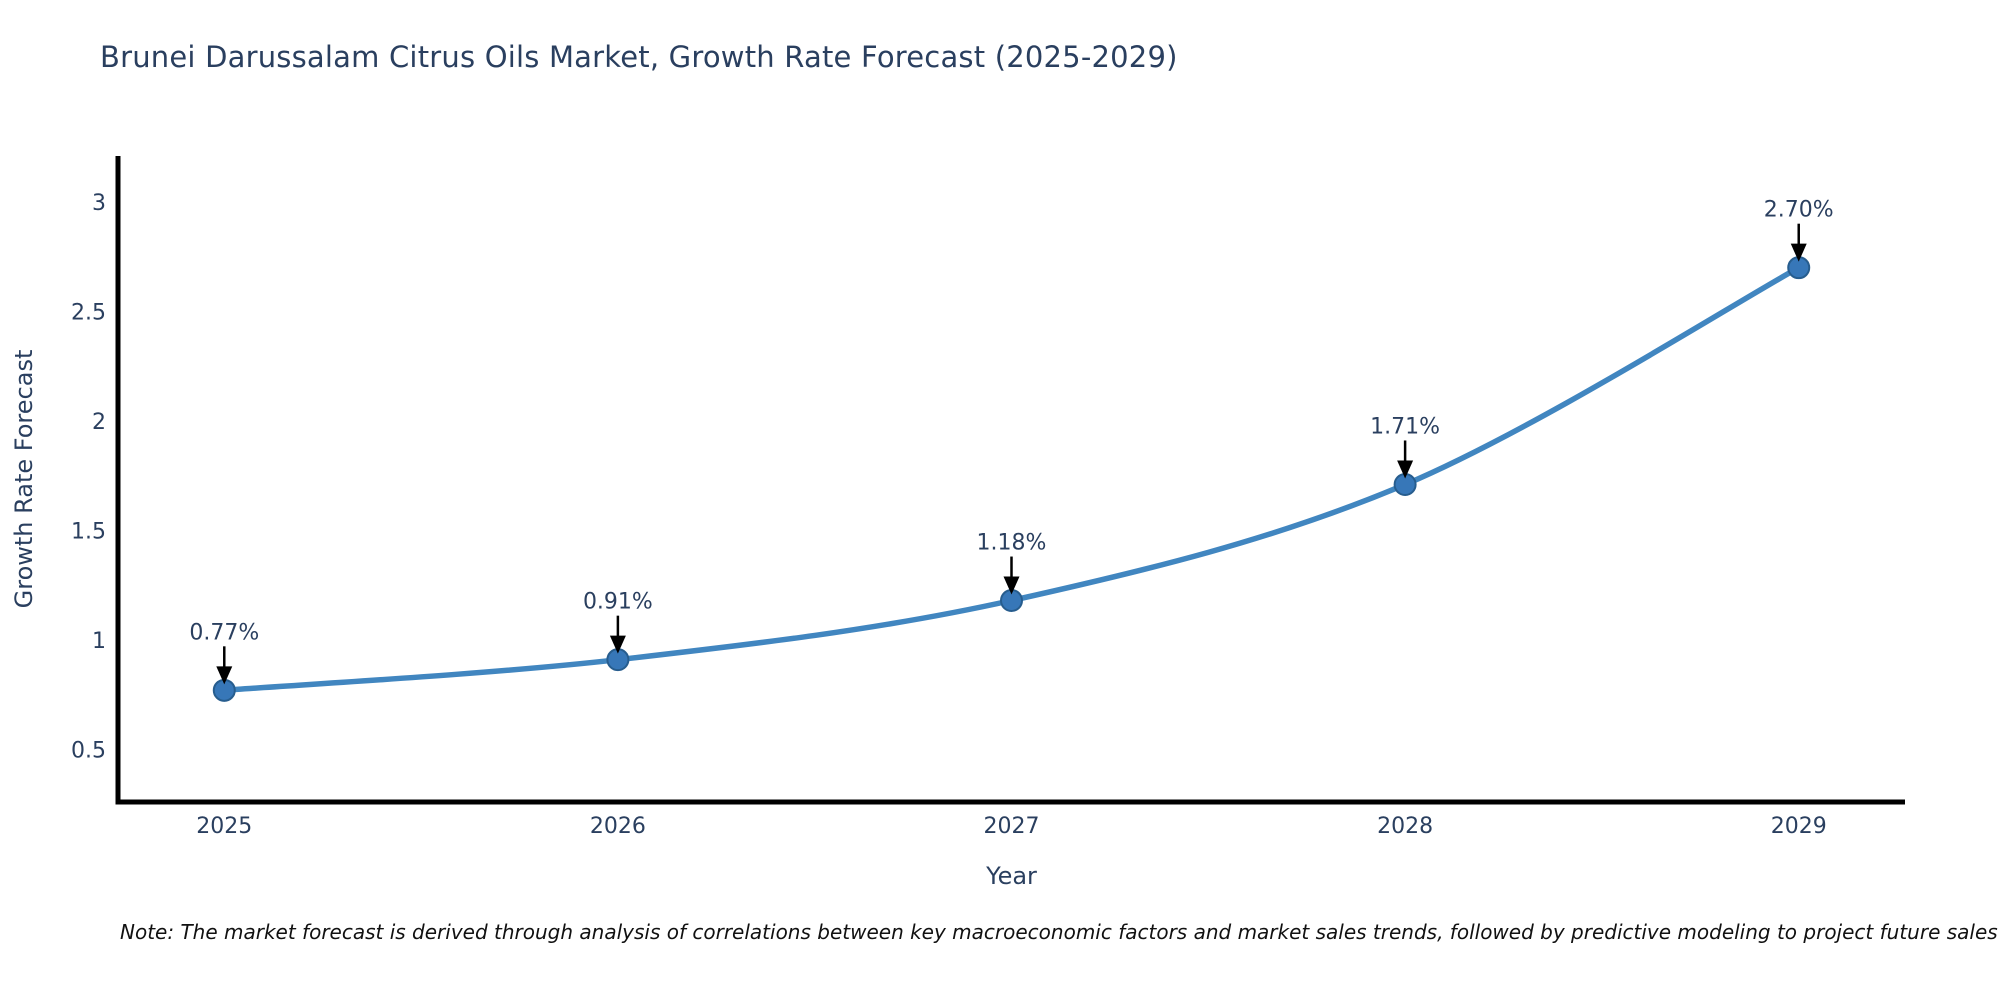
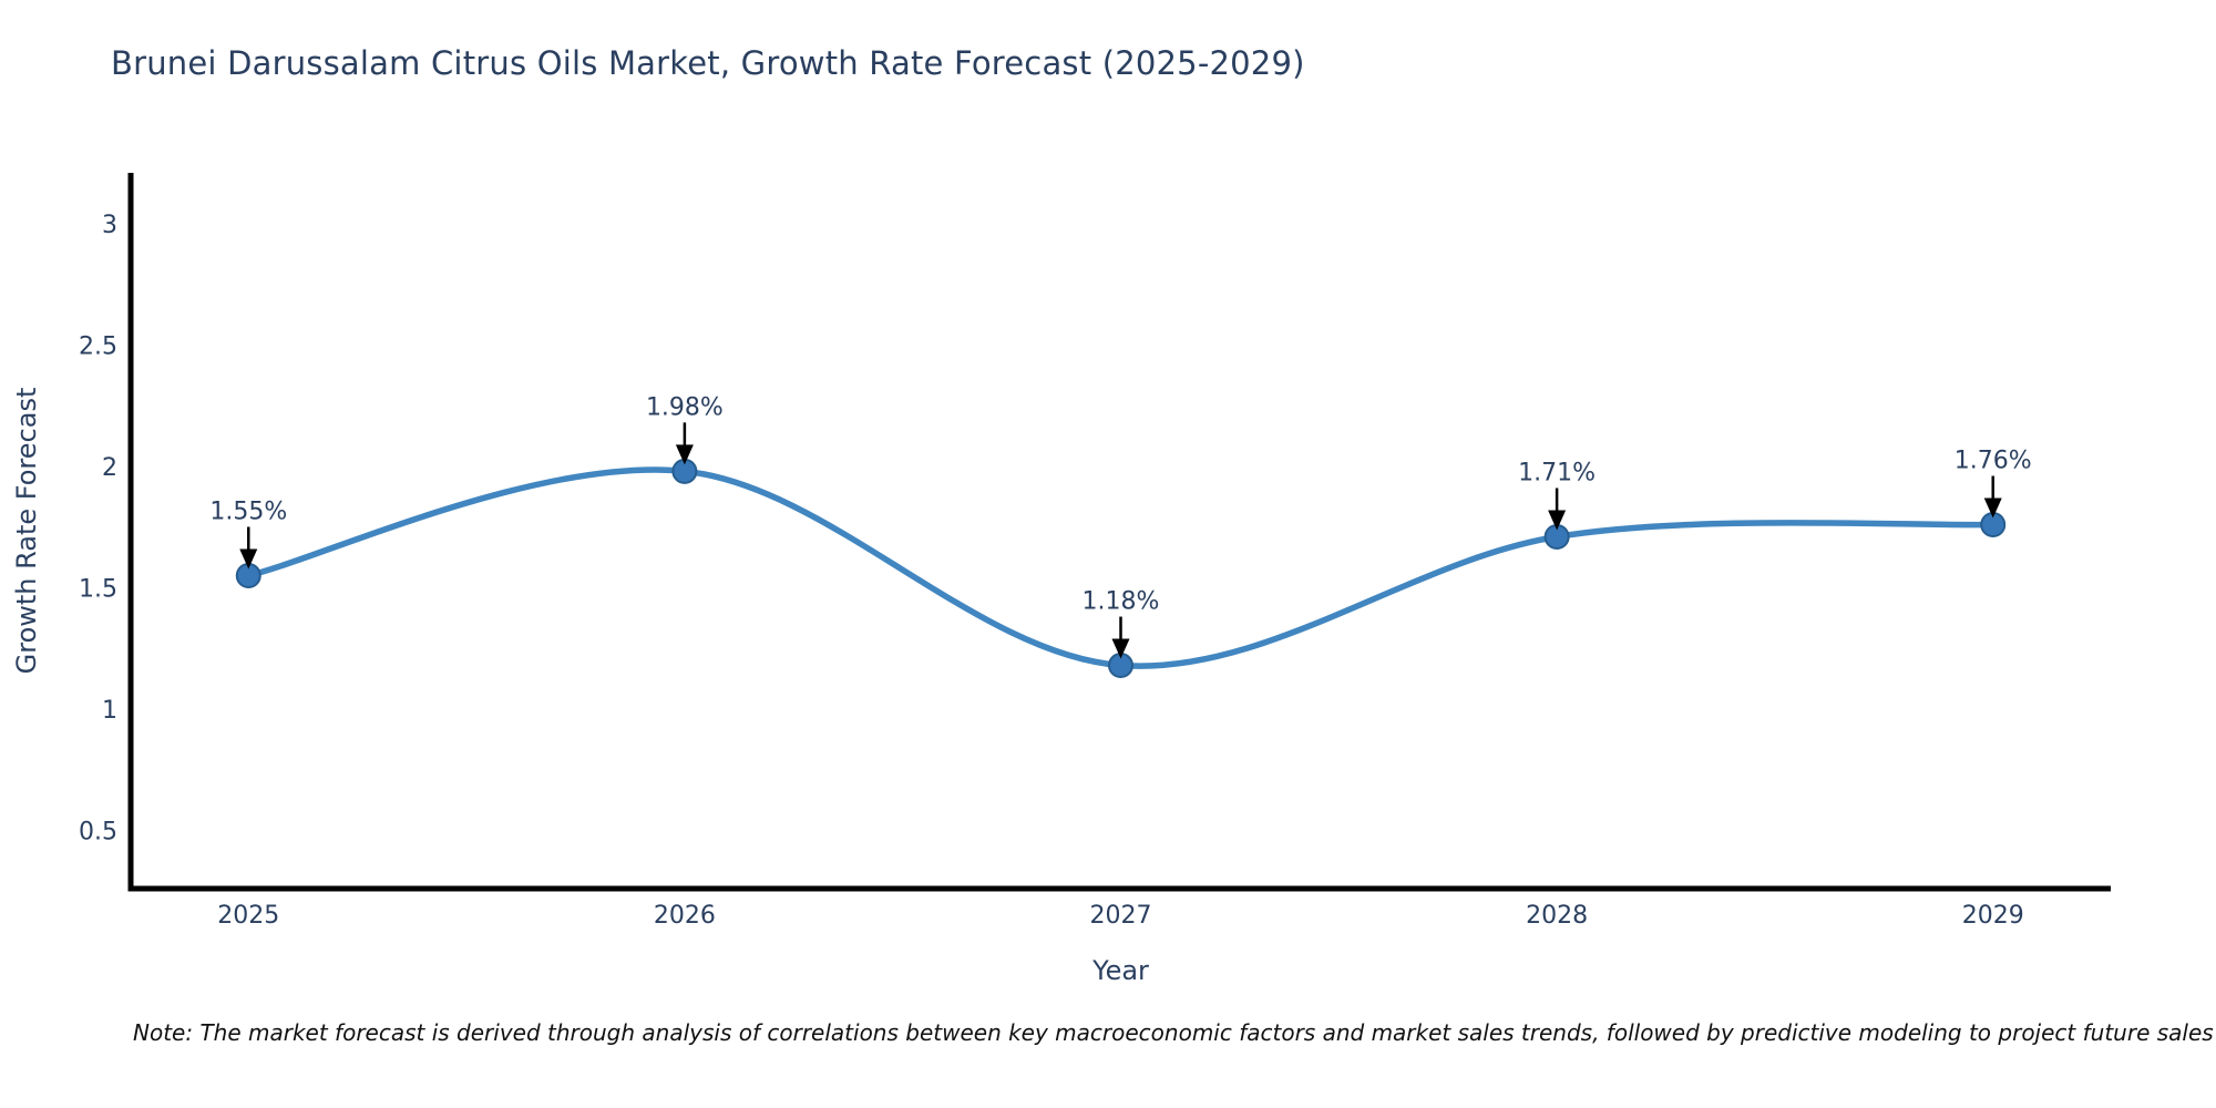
2025: 0.77% -> 1.55%
2026: 0.91% -> 1.98%
2029: 2.70% -> 1.76%
